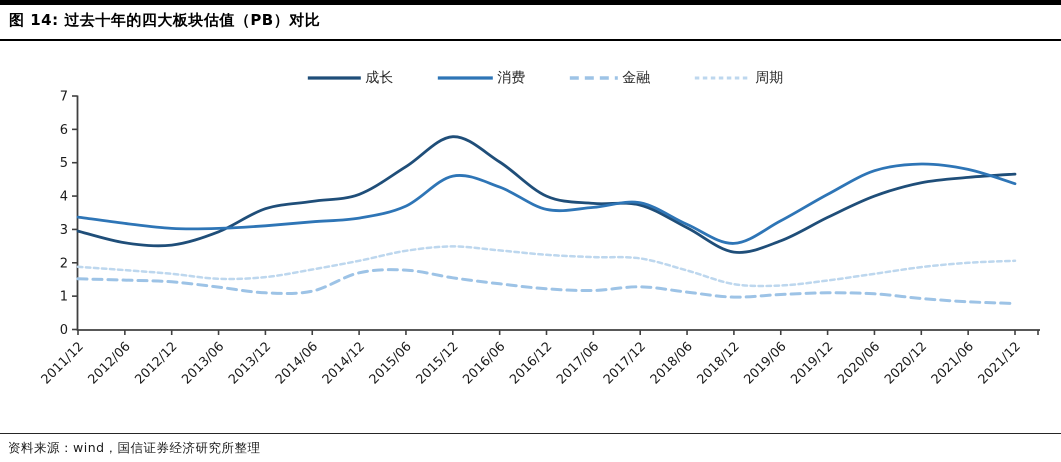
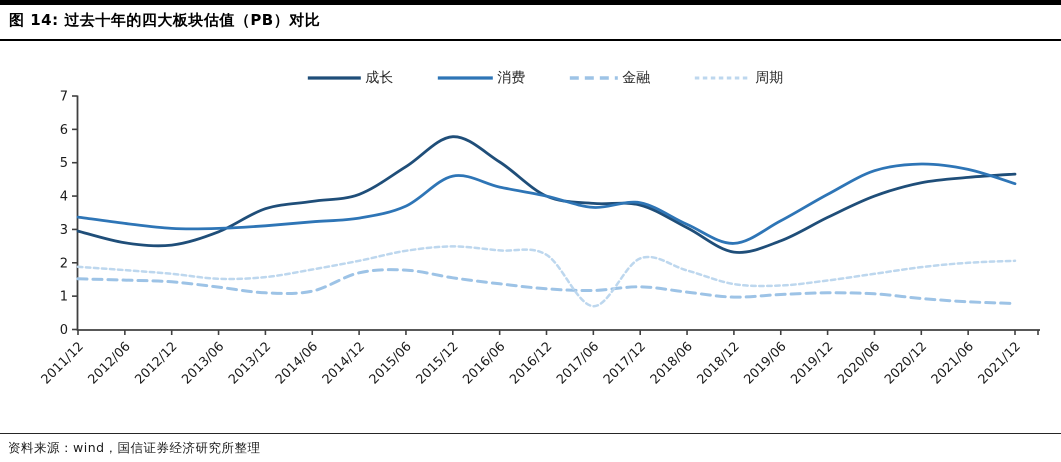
消费/2016/12: 3.6 -> 4.0
周期/2017/06: 2.2 -> 0.7
